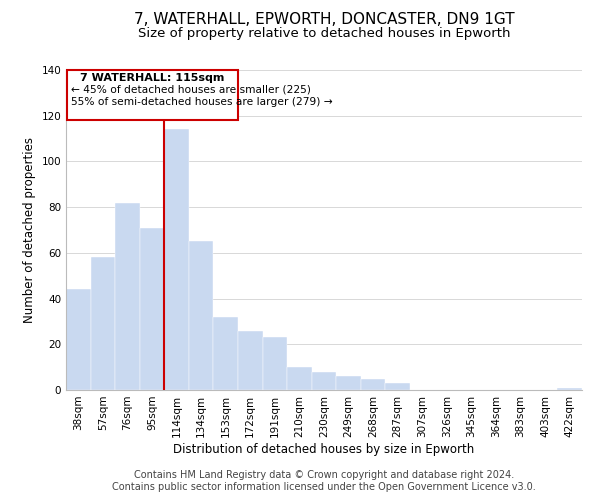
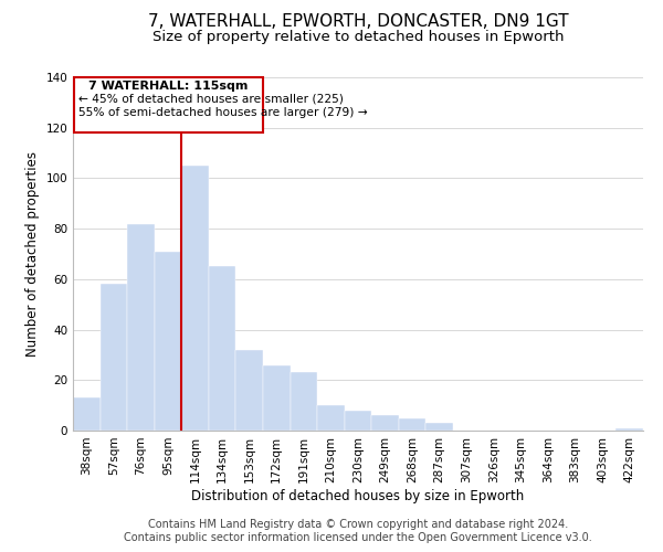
38sqm: 44 -> 13
114sqm: 114 -> 105
